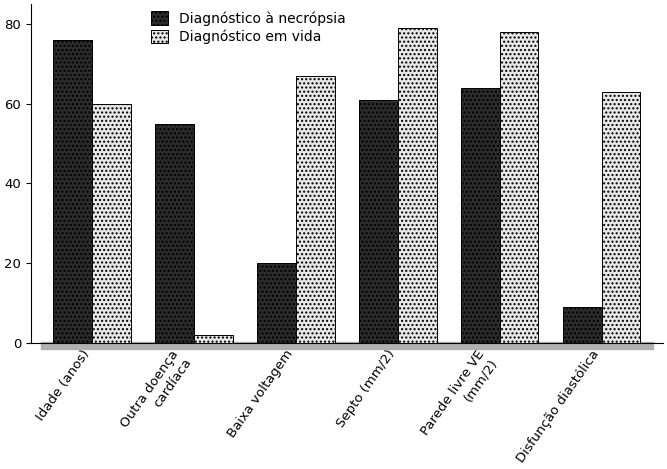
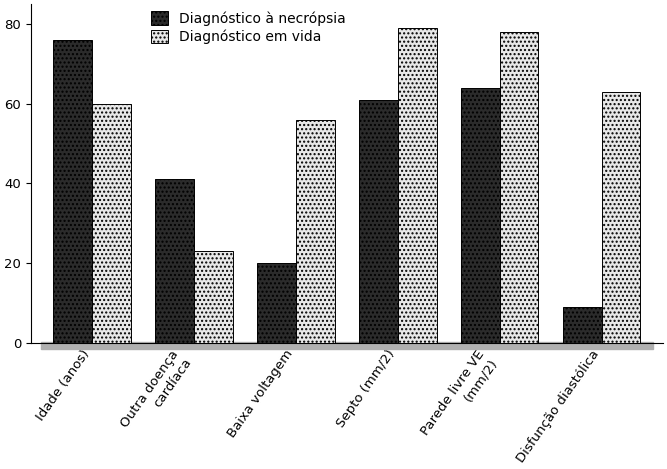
Diagnóstico à necrópsia/Outra doença cardíaca: 55 -> 41
Diagnóstico em vida/Outra doença cardíaca: 2 -> 23
Diagnóstico em vida/Baixa voltagem: 67 -> 56
